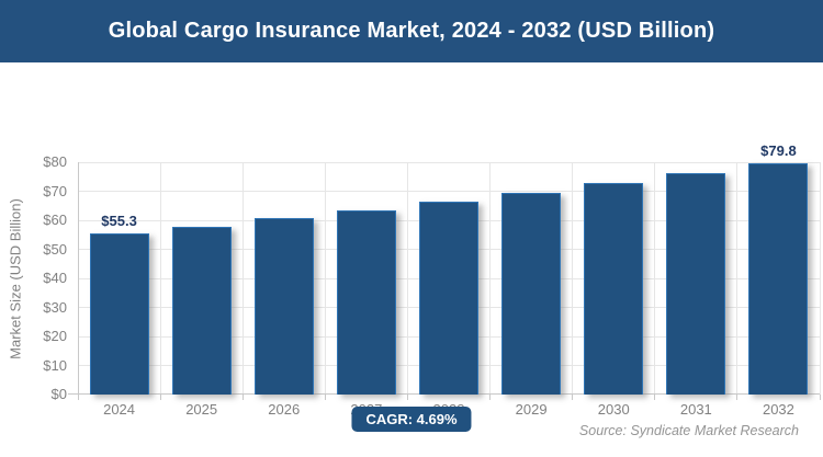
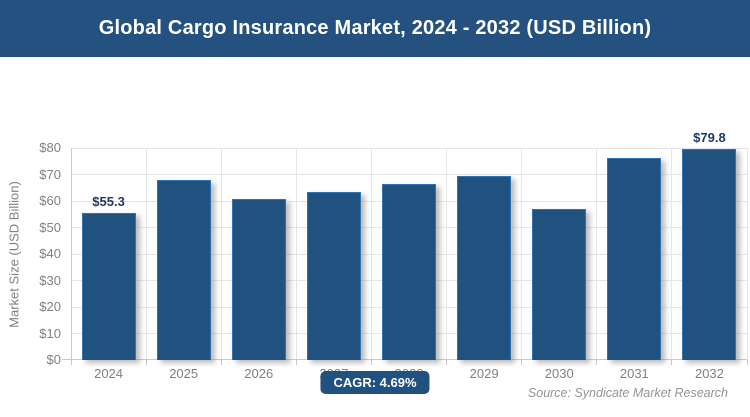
2025: $58 -> $68
2030: $73 -> $57
